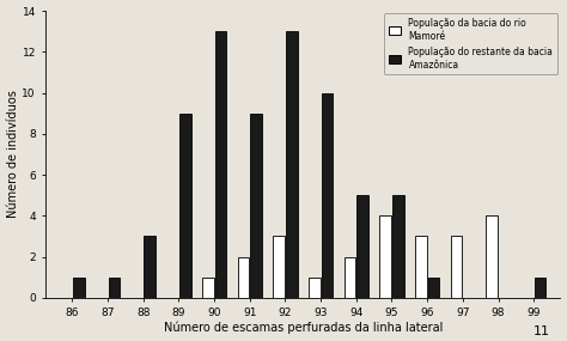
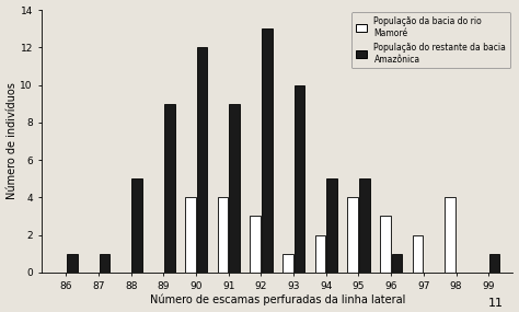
População do restante da bacia Amazônica/88: 3 -> 5
População da bacia do rio Mamoré/90: 1 -> 4
População do restante da bacia Amazônica/90: 13 -> 12
População da bacia do rio Mamoré/91: 2 -> 4
População da bacia do rio Mamoré/97: 3 -> 2
